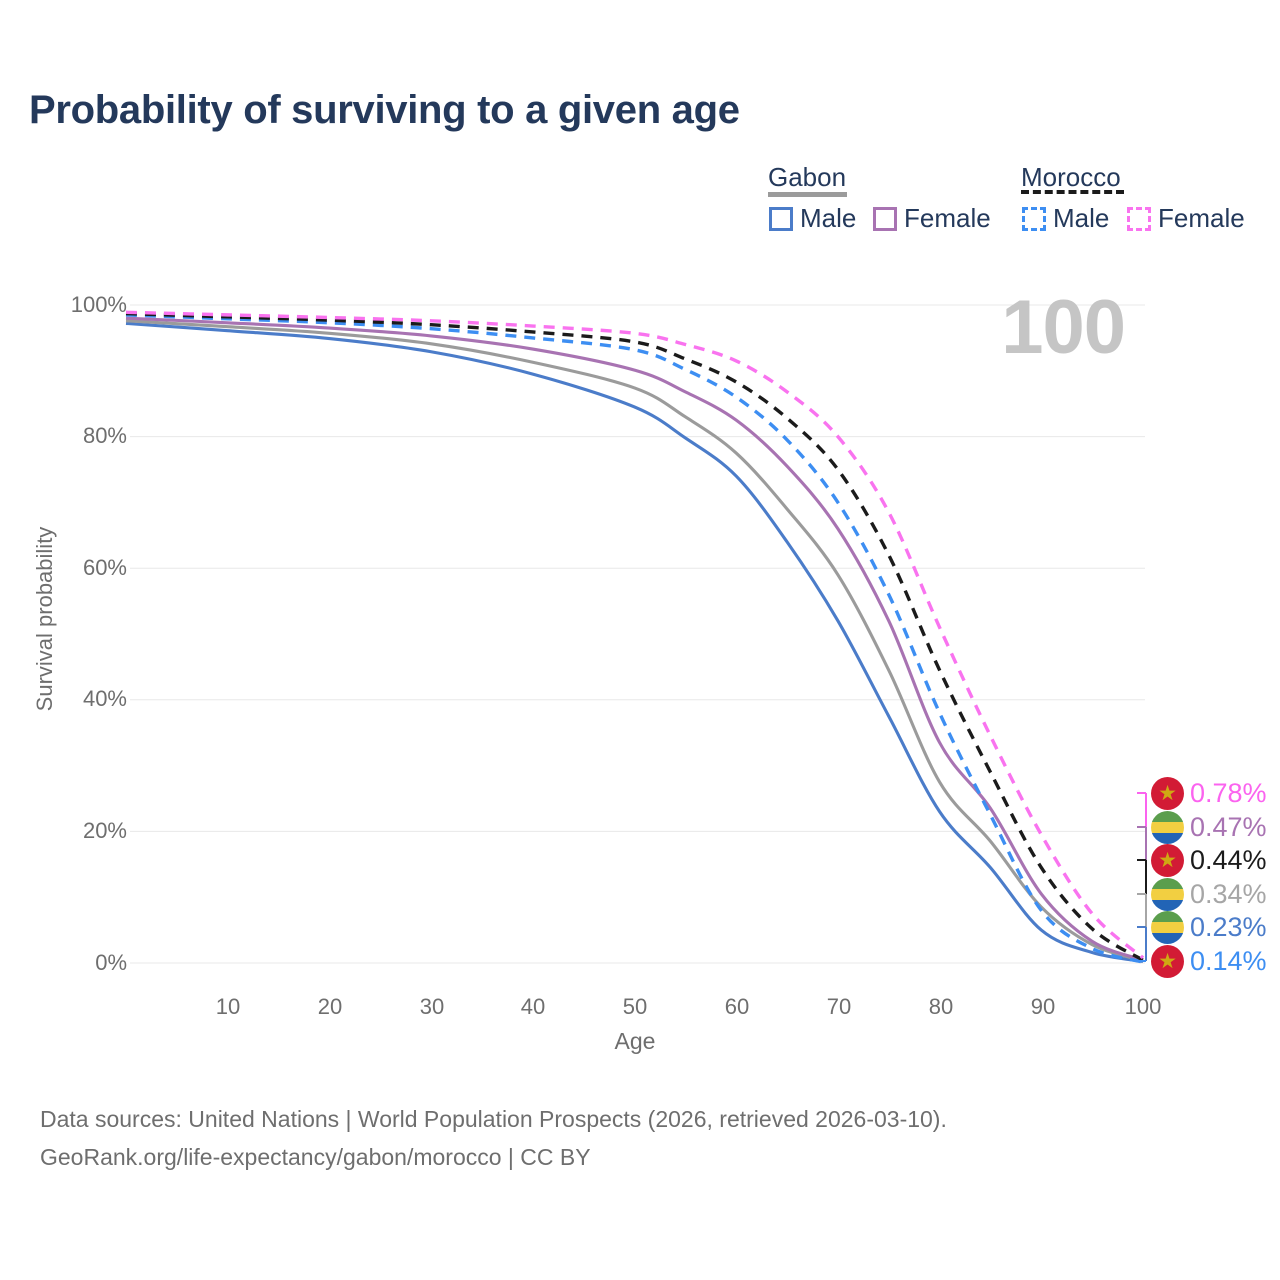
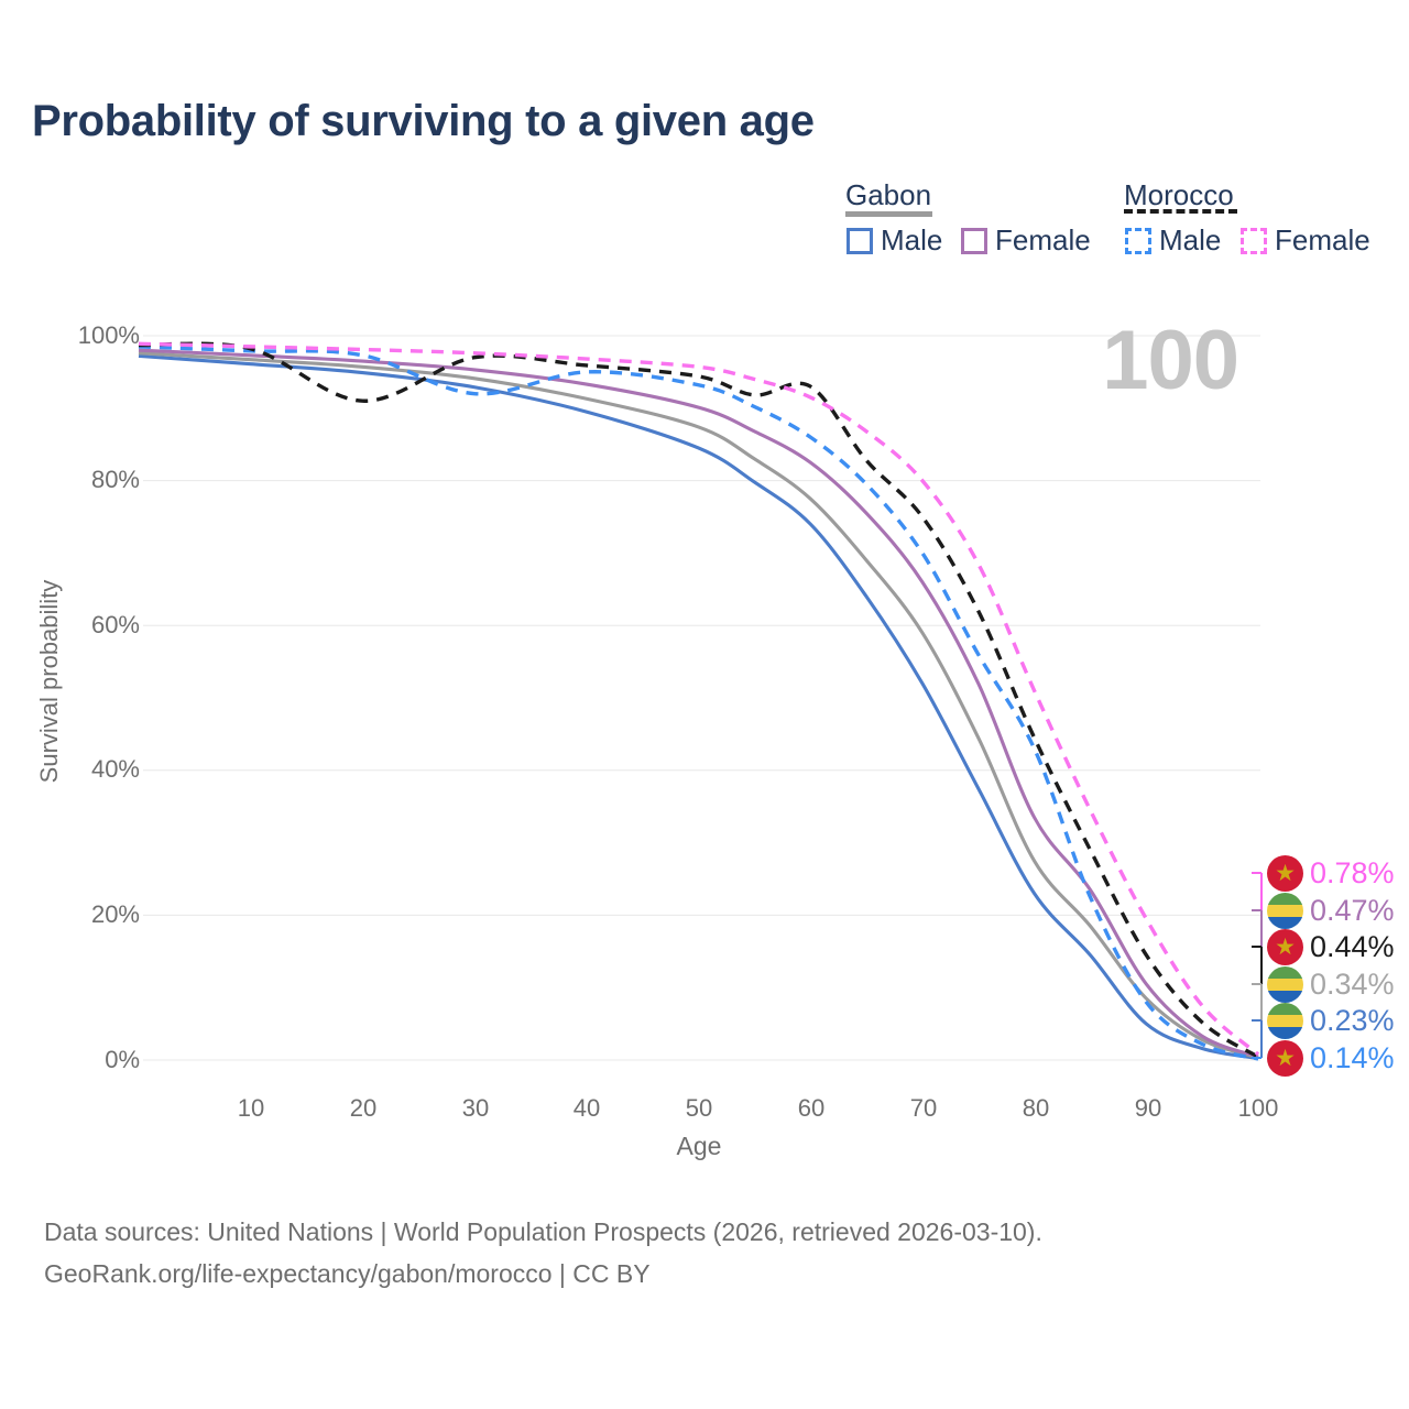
Morocco/20: 98% -> 91%
Morocco Male/30: 96% -> 92%
Morocco/60: 88% -> 93%
Morocco Male/80: 38% -> 43%
